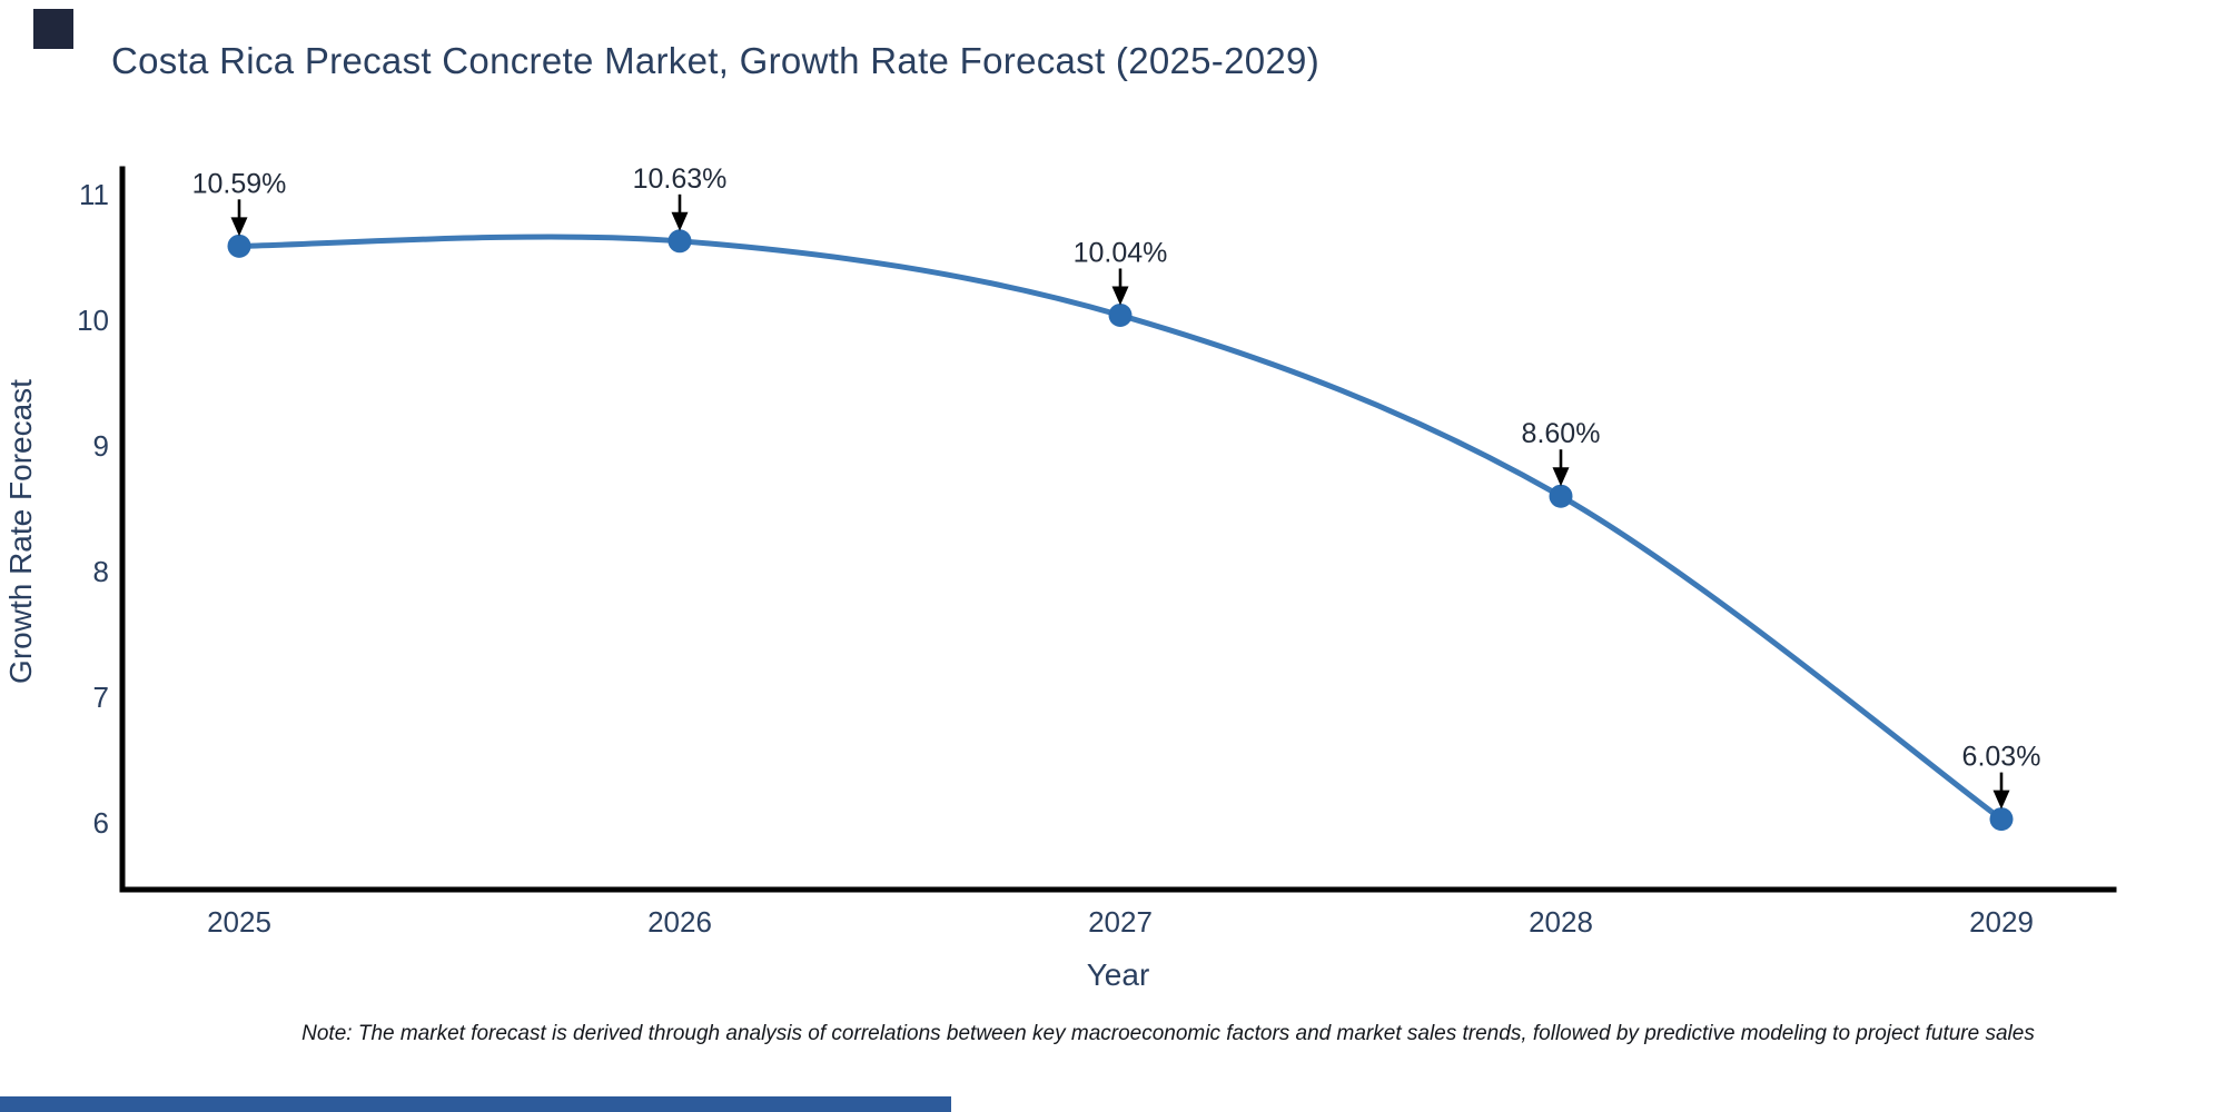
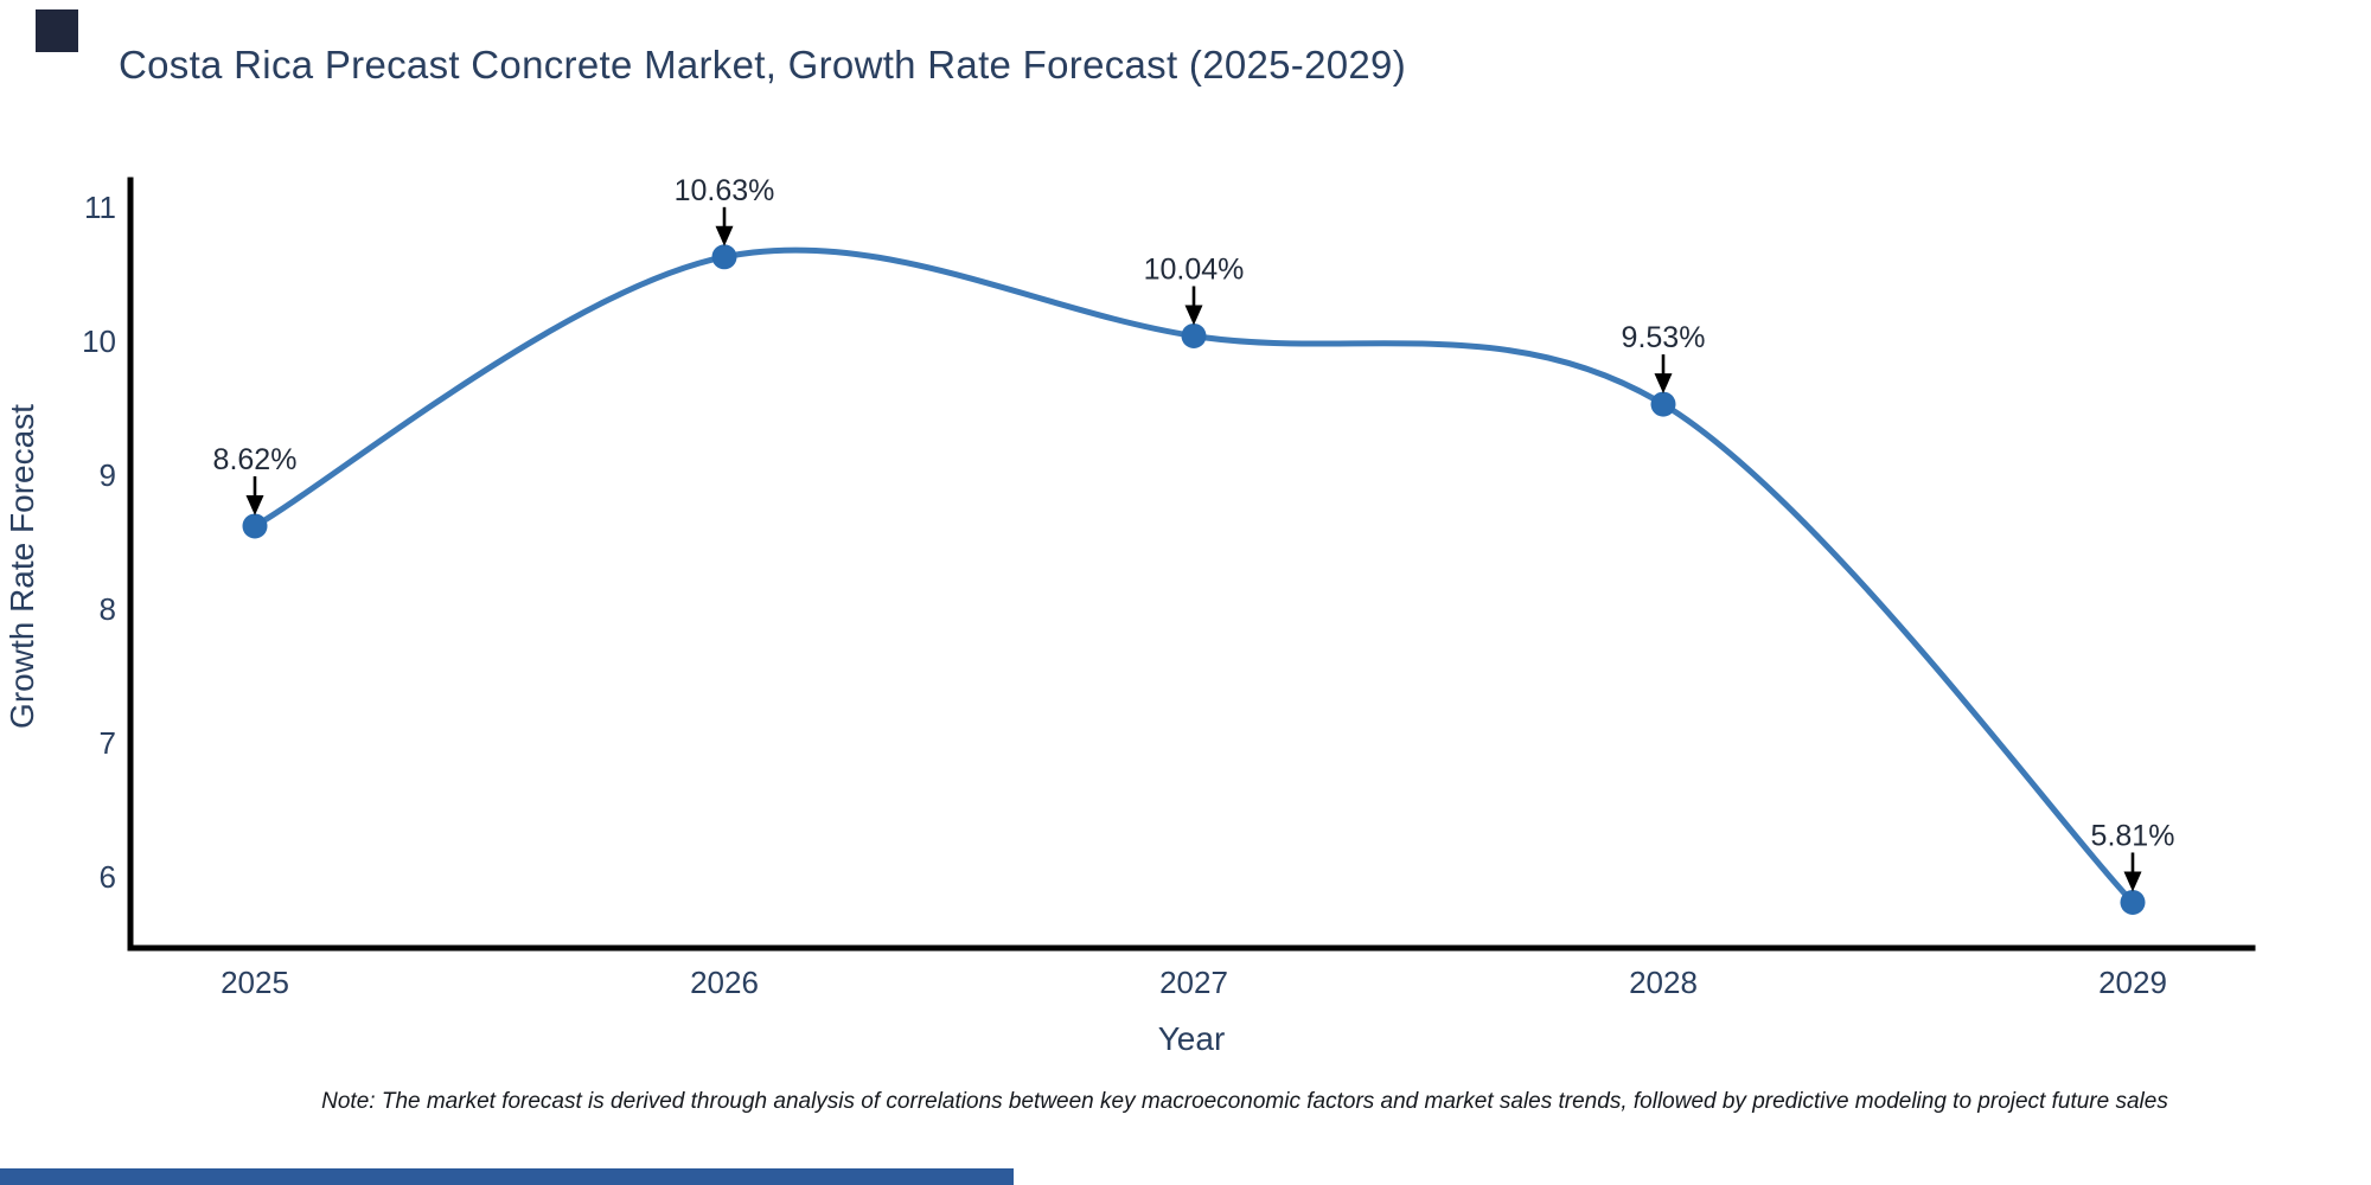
2025: 10.59% -> 8.62%
2028: 8.60% -> 9.53%
2029: 6.03% -> 5.81%
